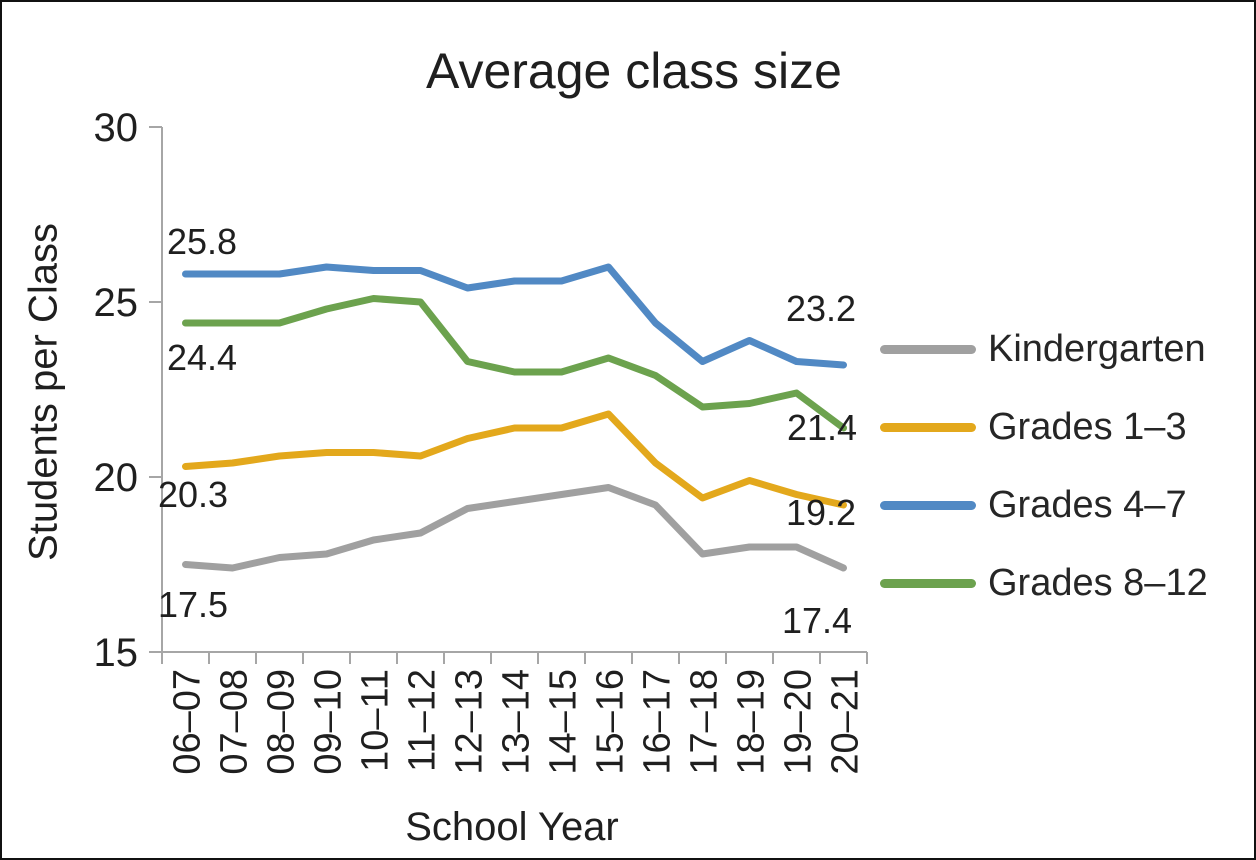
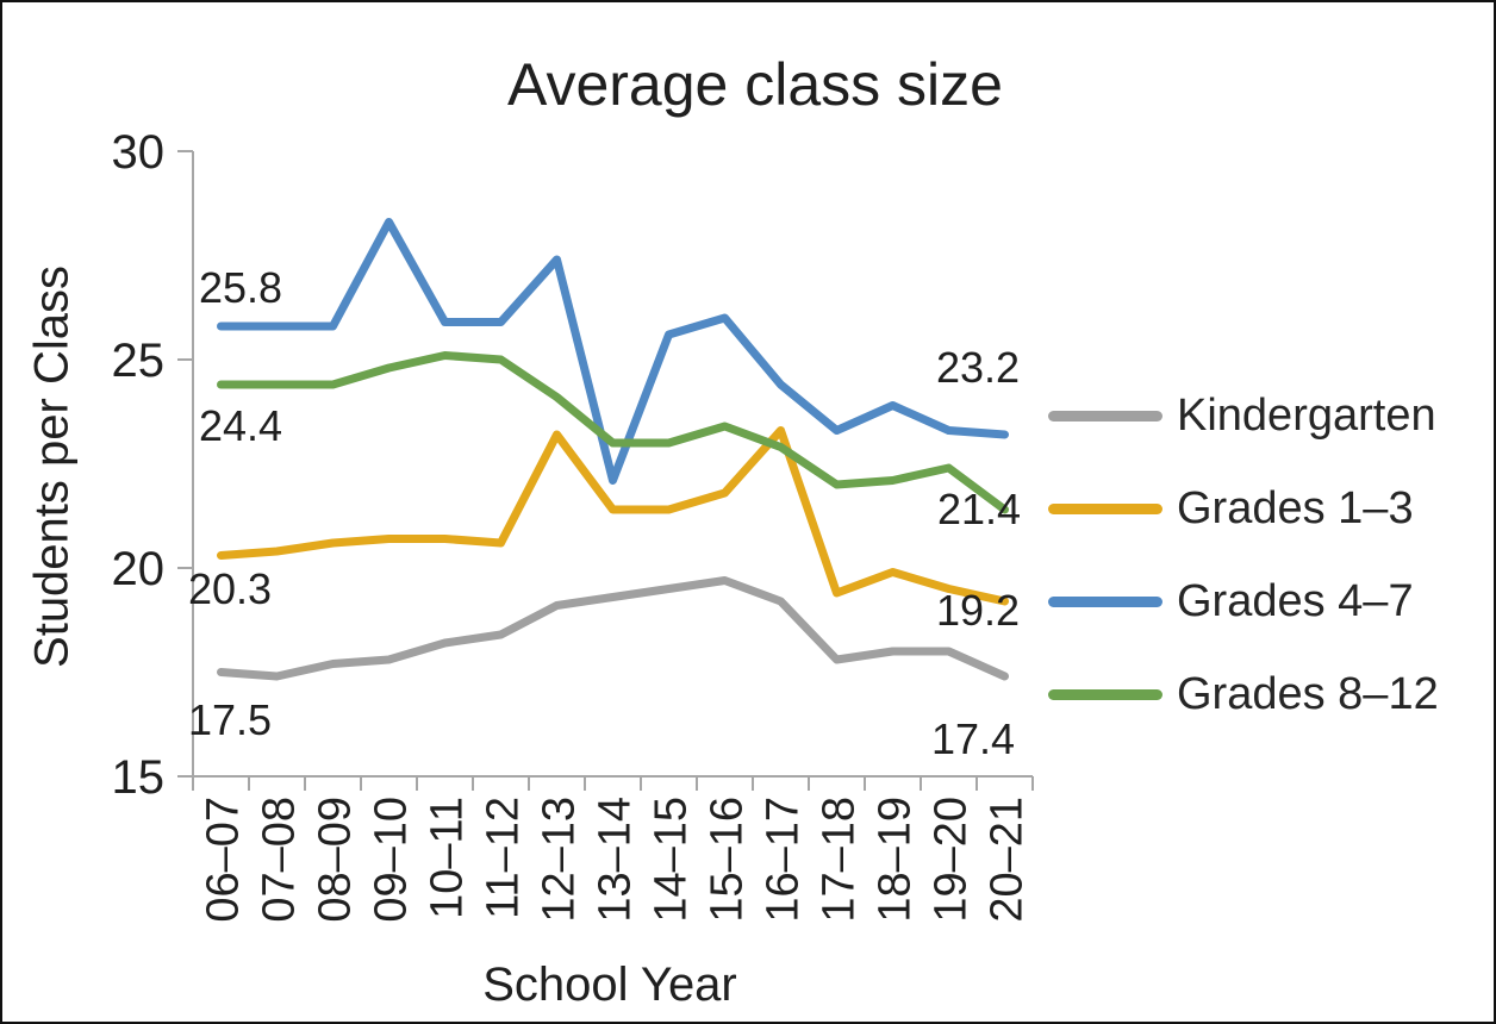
Grades 4–7/09–10: 26.0 -> 28.3
Grades 1–3/12–13: 21.1 -> 23.2
Grades 4–7/12–13: 25.4 -> 27.4
Grades 8–12/12–13: 23.3 -> 24.1
Grades 4–7/13–14: 25.6 -> 22.1
Grades 1–3/16–17: 20.4 -> 23.3
